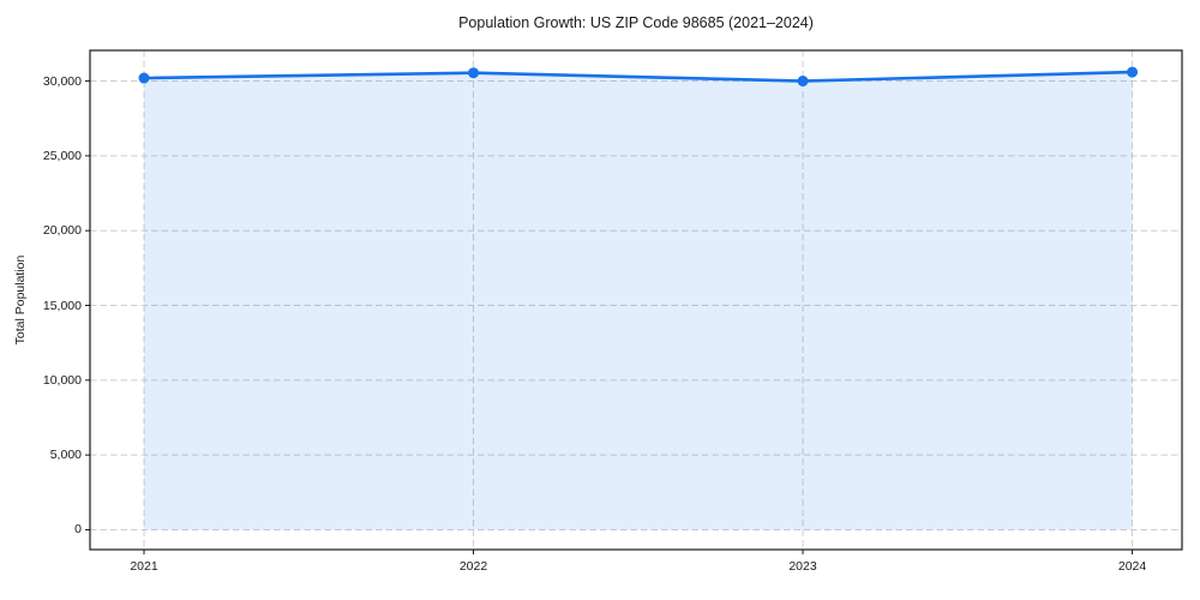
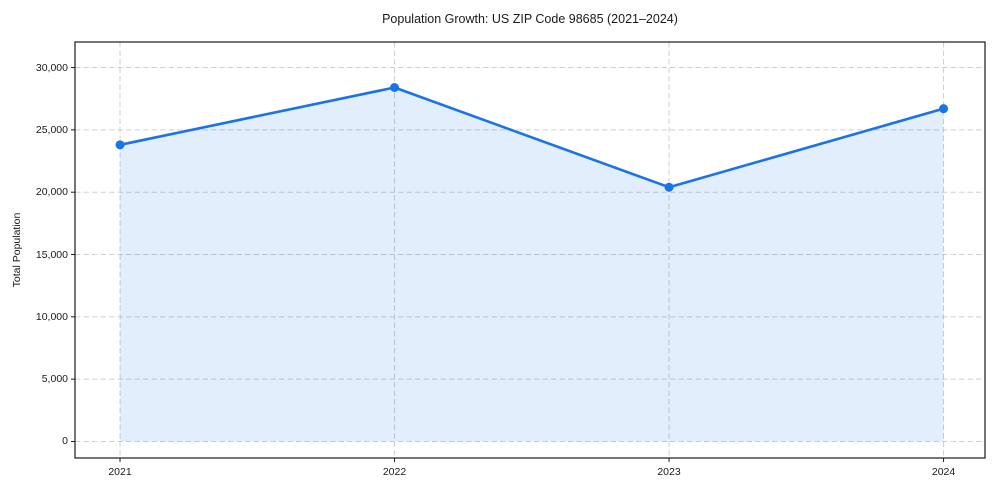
2021: 30200 -> 23800
2022: 30600 -> 28400
2023: 30000 -> 20400
2024: 30600 -> 26700
